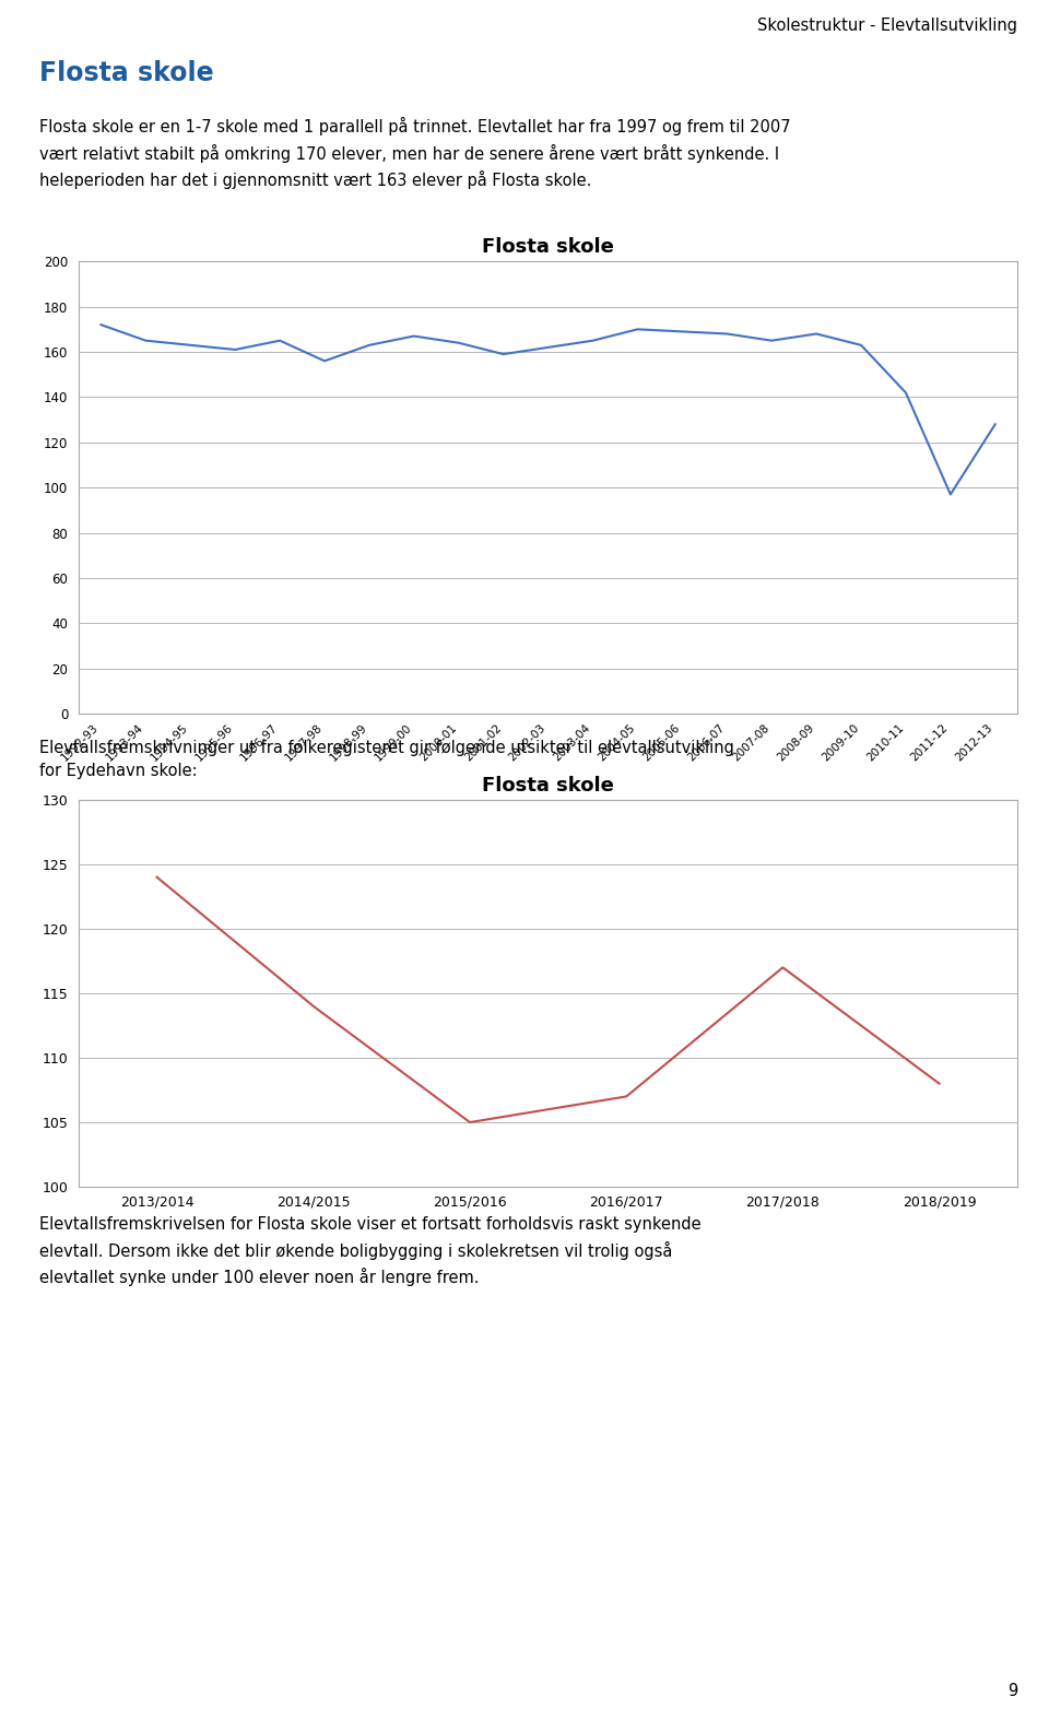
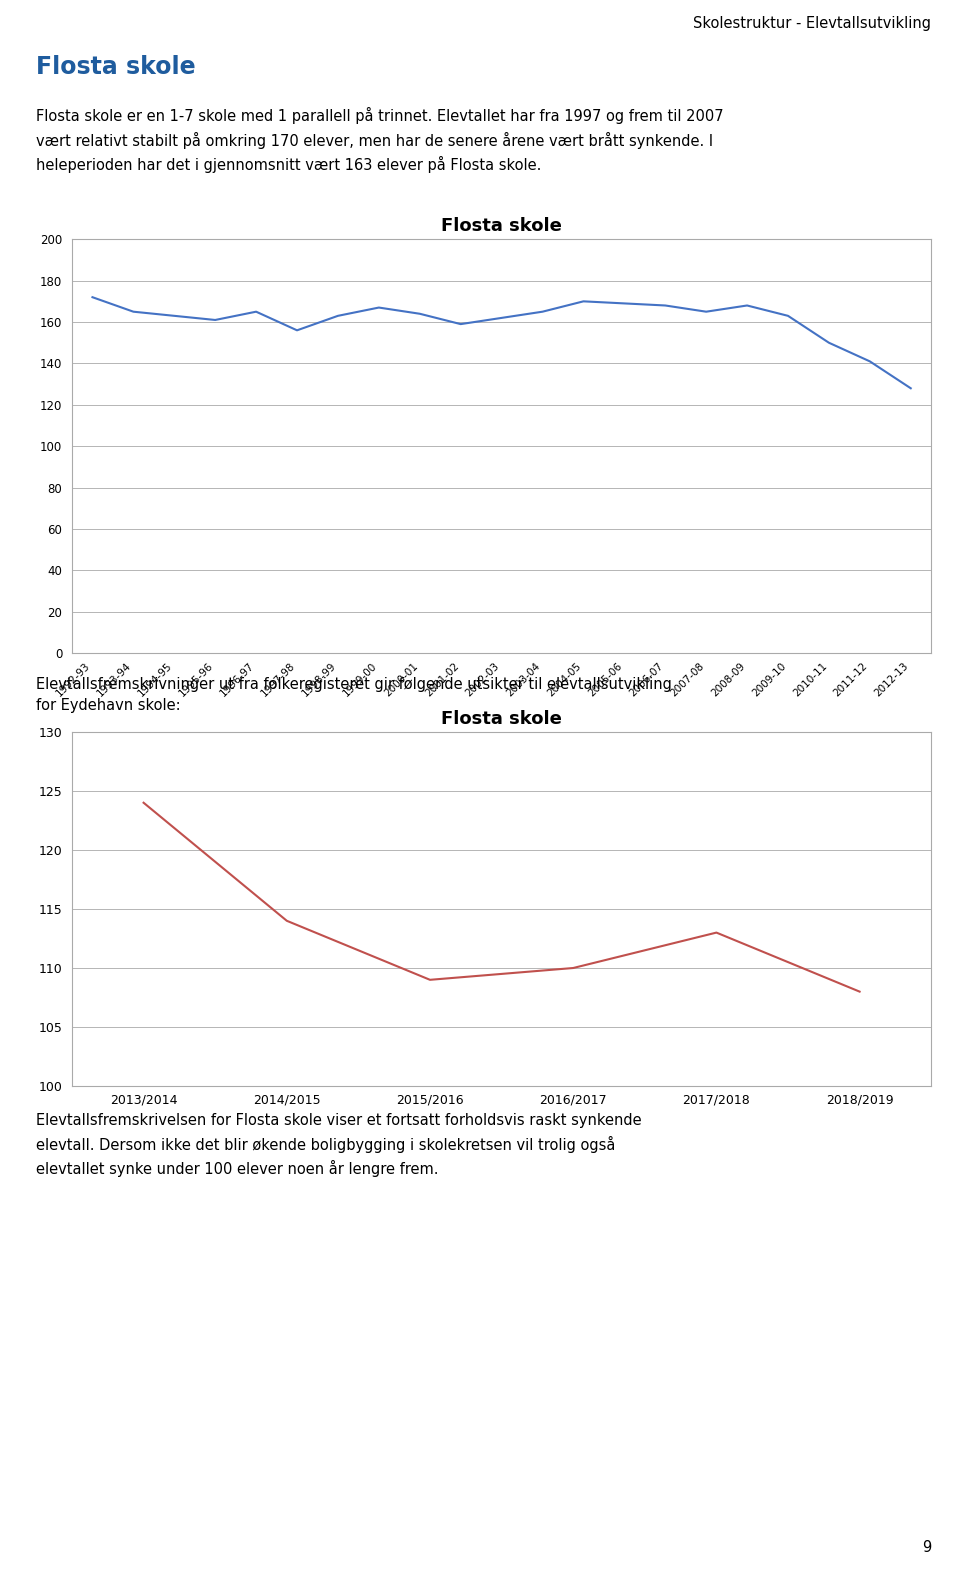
2010-11: 142 -> 150
2011-12: 97 -> 141
2015/2016: 105 -> 109
2016/2017: 107 -> 110
2017/2018: 117 -> 113
